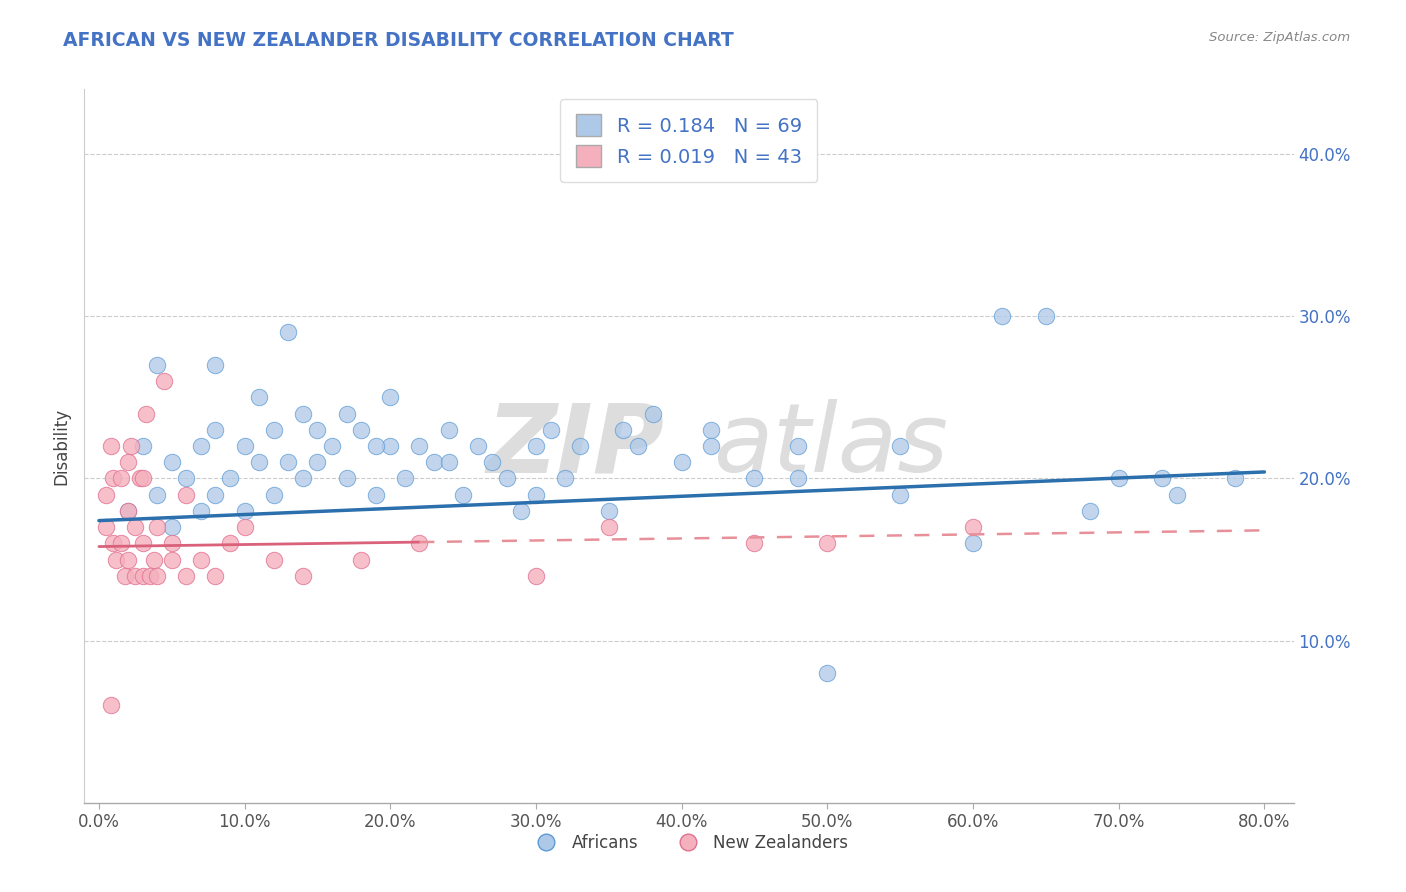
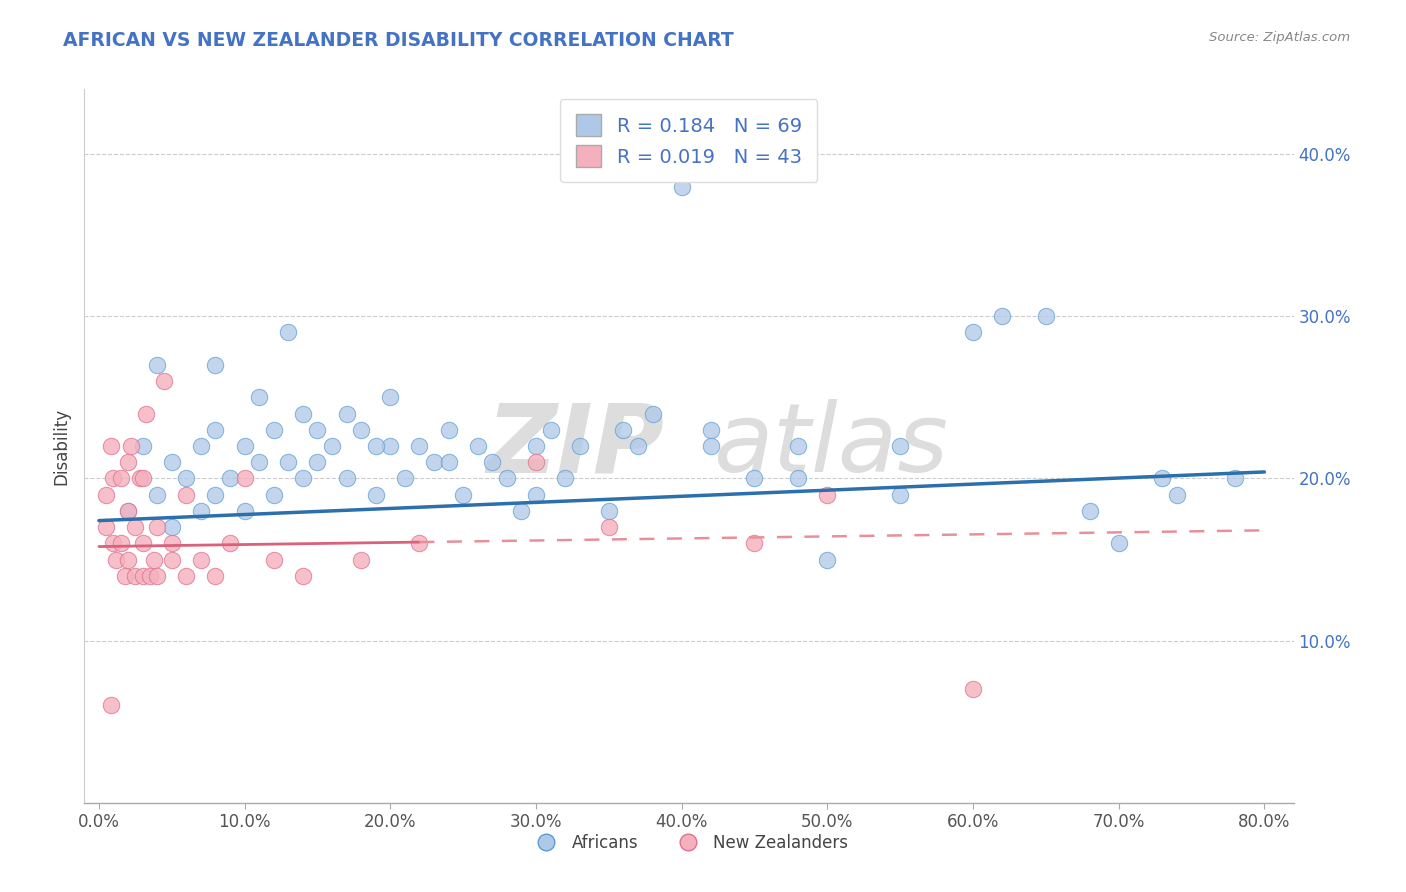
New Zealanders/10.0%: 17% -> 20%
New Zealanders/30.0%: 14% -> 21%
Africans/40.0%: 21% -> 38%
Africans/50.0%: 8% -> 15%
New Zealanders/50.0%: 16% -> 19%
Africans/60.0%: 16% -> 29%
New Zealanders/60.0%: 17% -> 7%
Africans/70.0%: 20% -> 16%
